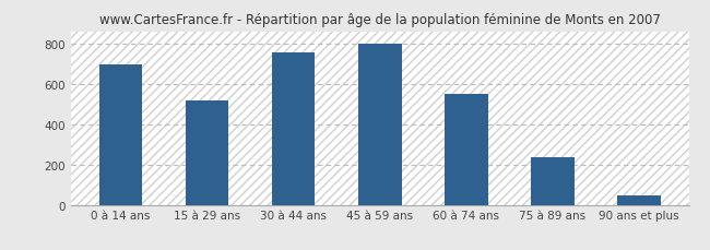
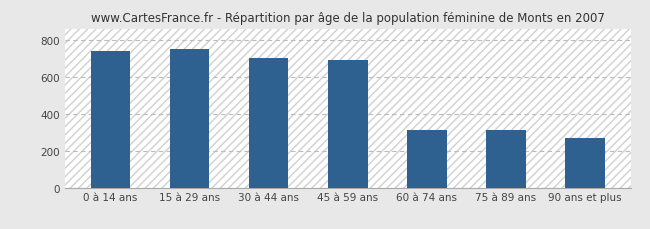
0 à 14 ans: 700 -> 740
15 à 29 ans: 520 -> 750
30 à 44 ans: 760 -> 700
45 à 59 ans: 800 -> 690
60 à 74 ans: 550 -> 310
75 à 89 ans: 240 -> 310
90 ans et plus: 50 -> 270
